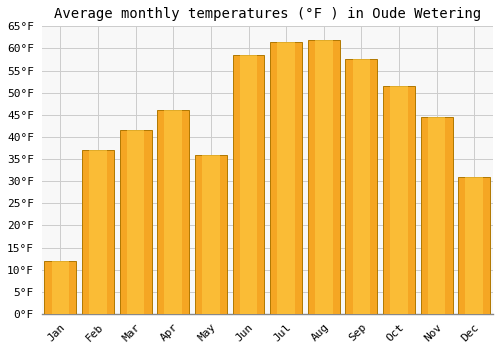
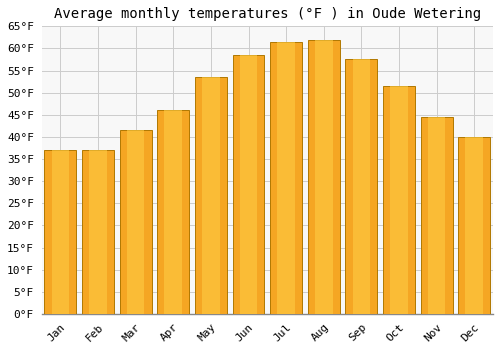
Jan: 12.0°F -> 37.0°F
May: 36.0°F -> 53.5°F
Dec: 31.0°F -> 40.0°F
